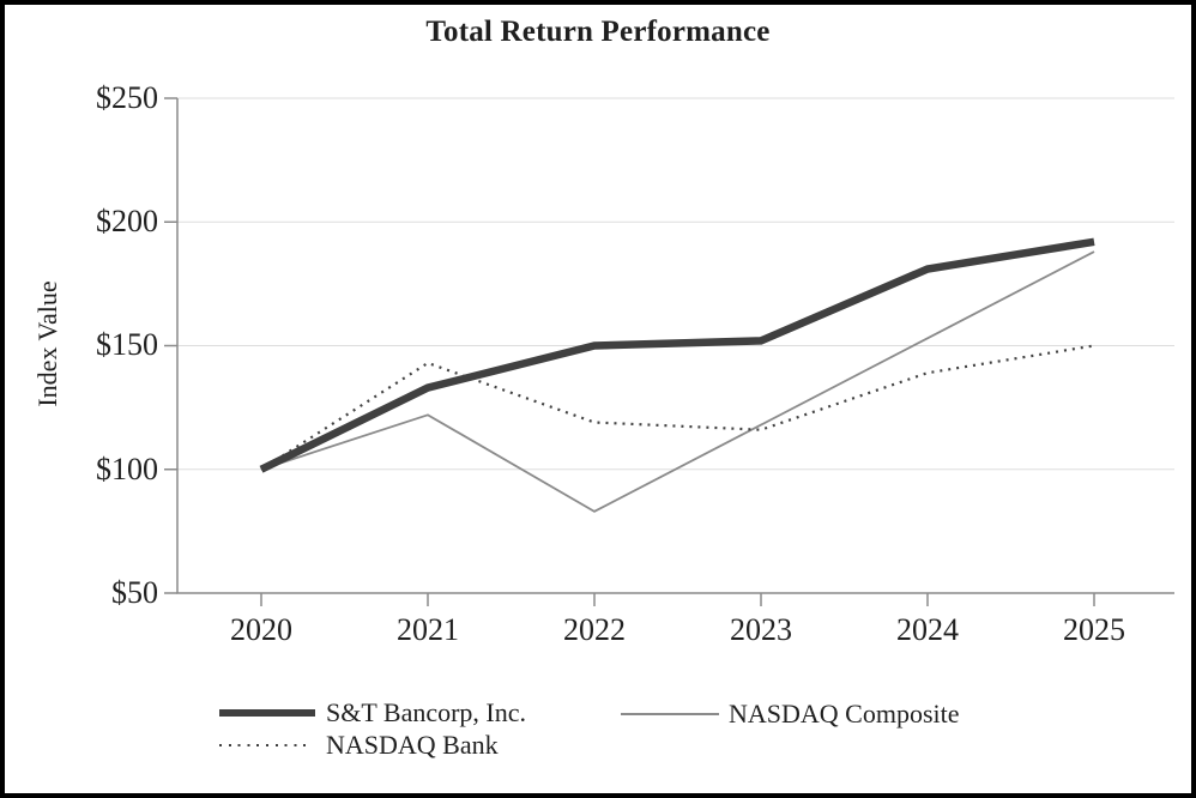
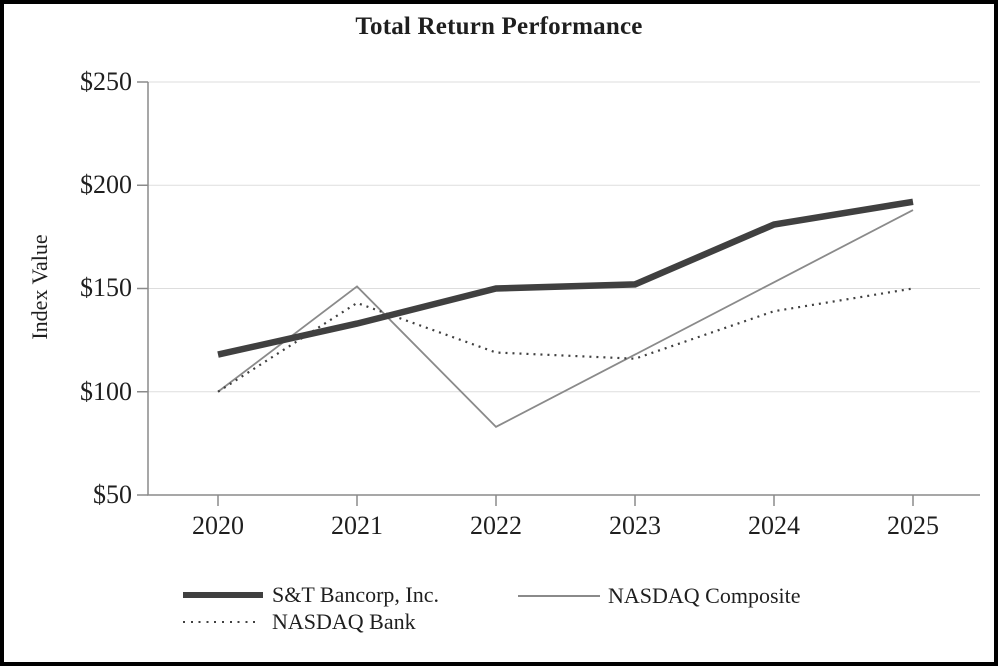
S&T Bancorp, Inc./2020: $100 -> $118
NASDAQ Composite/2021: $122 -> $151
